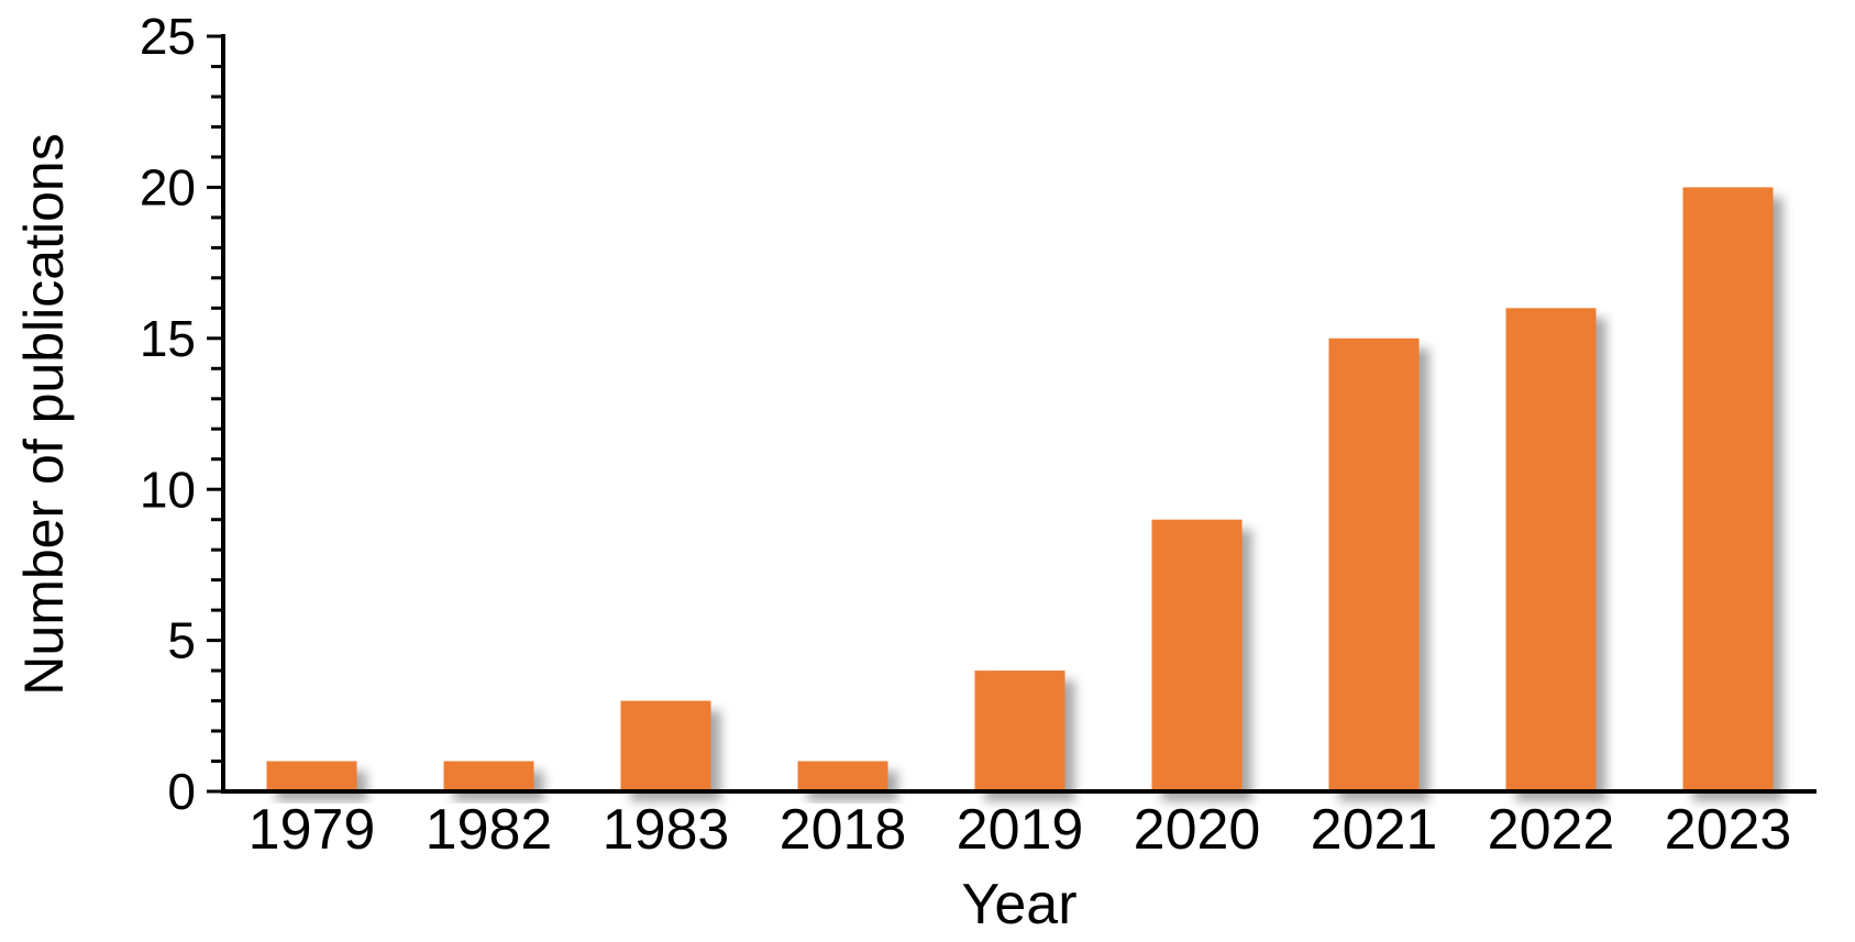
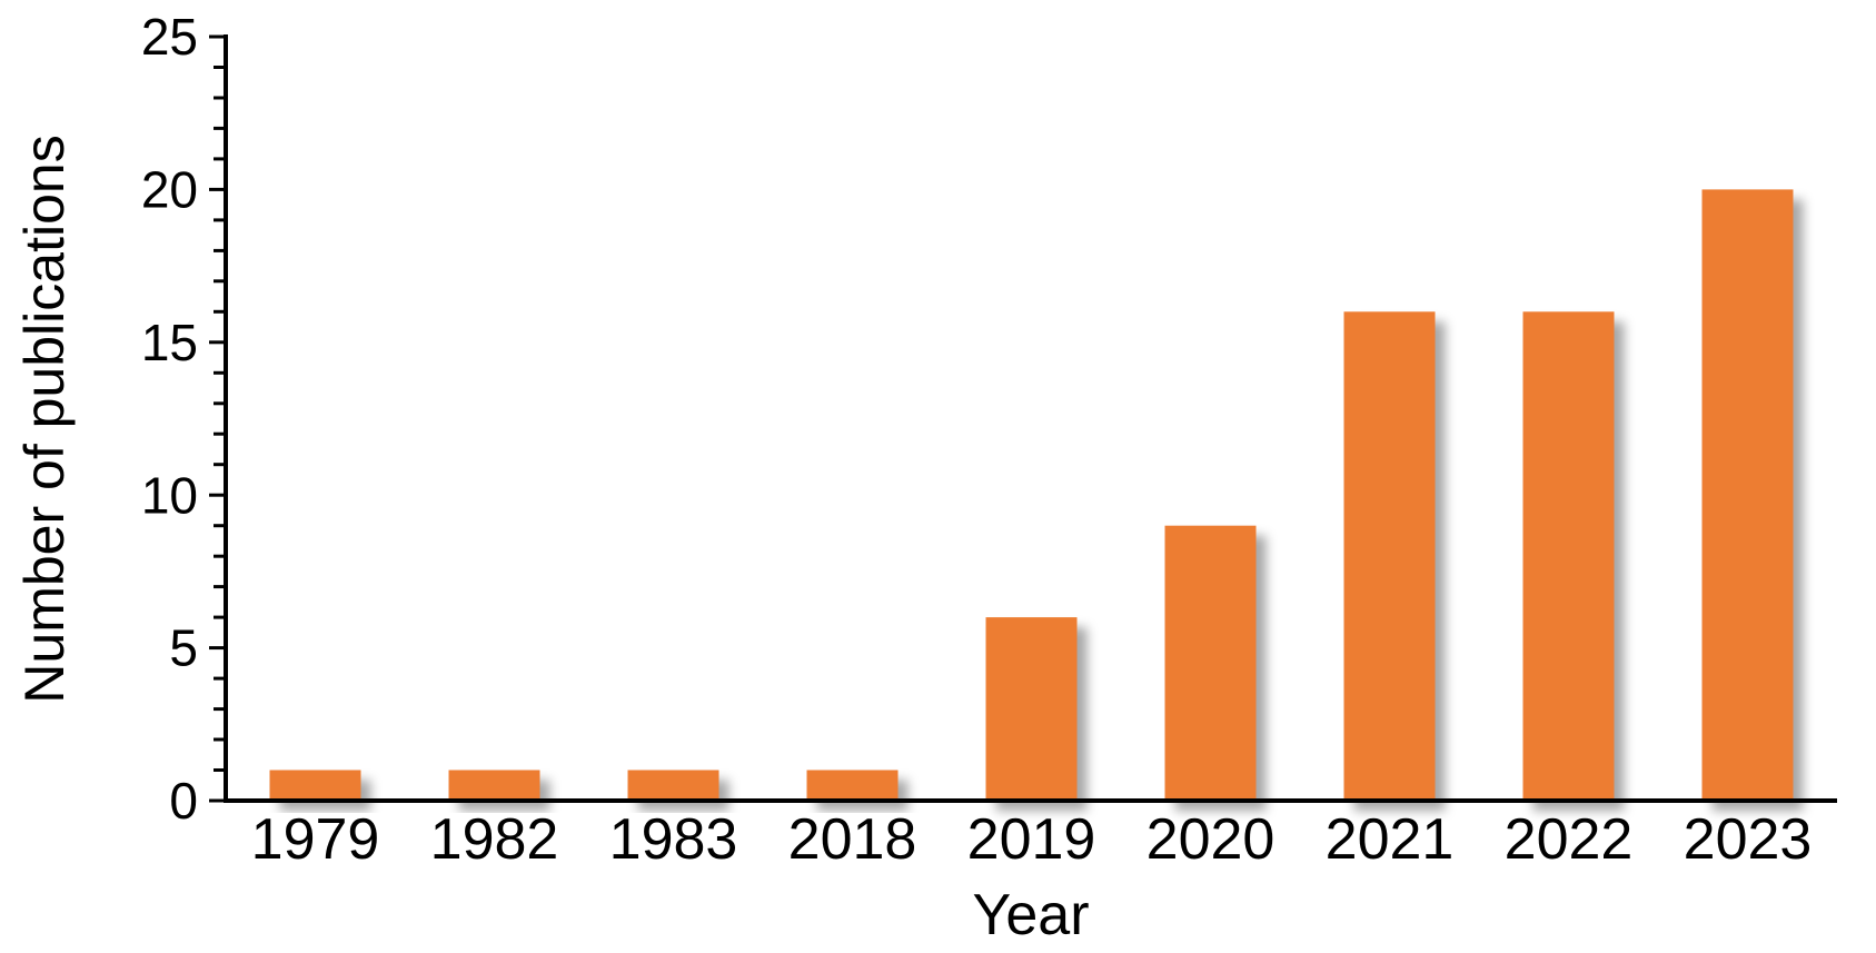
1983: 3 -> 1
2019: 4 -> 6
2021: 15 -> 16
